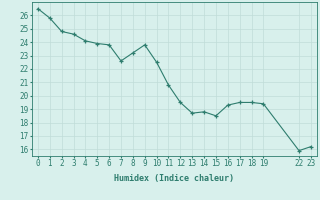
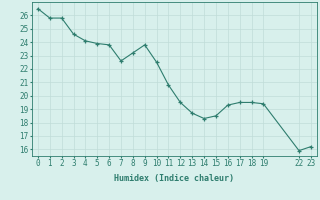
2: 24.8 -> 25.8
14: 18.8 -> 18.3
